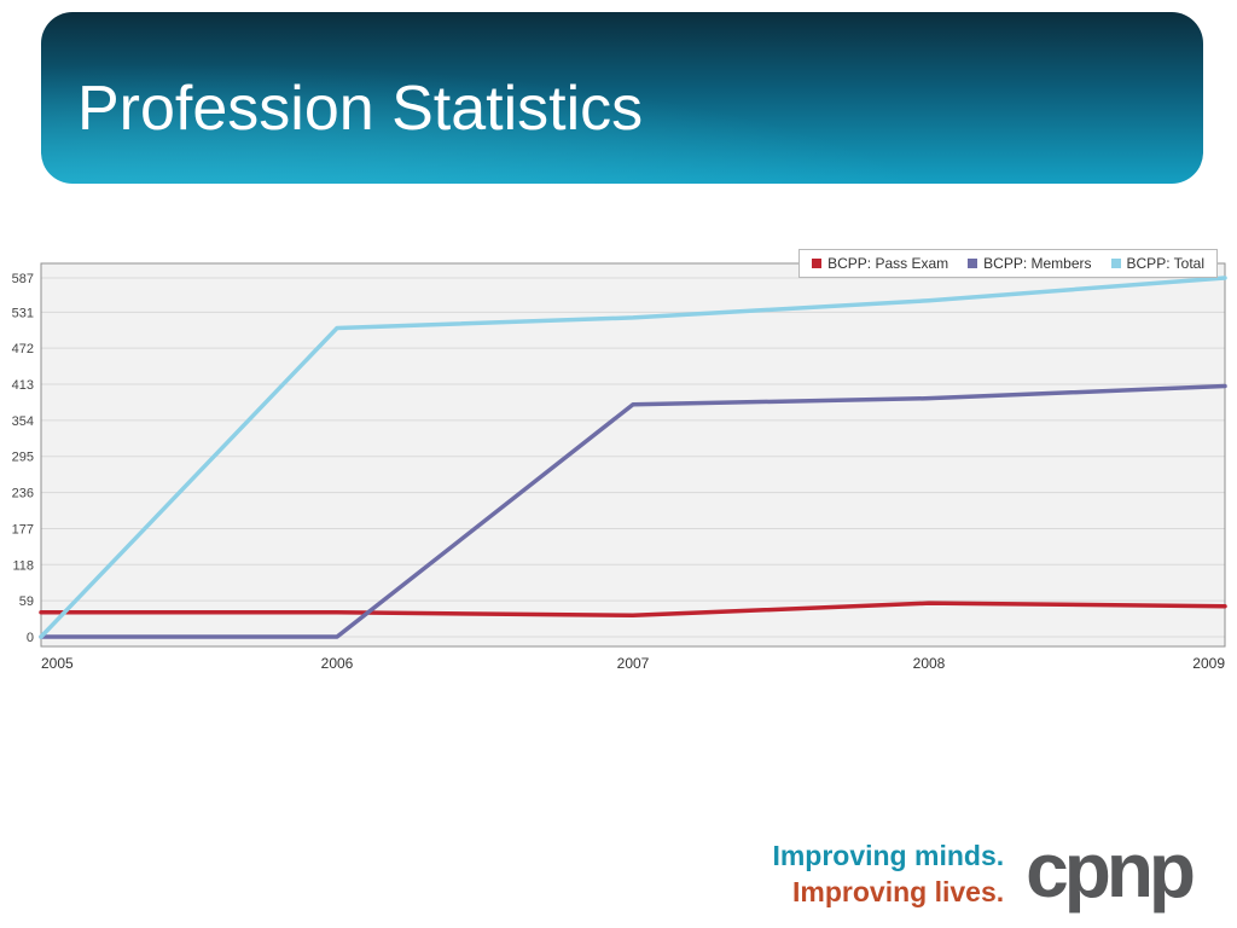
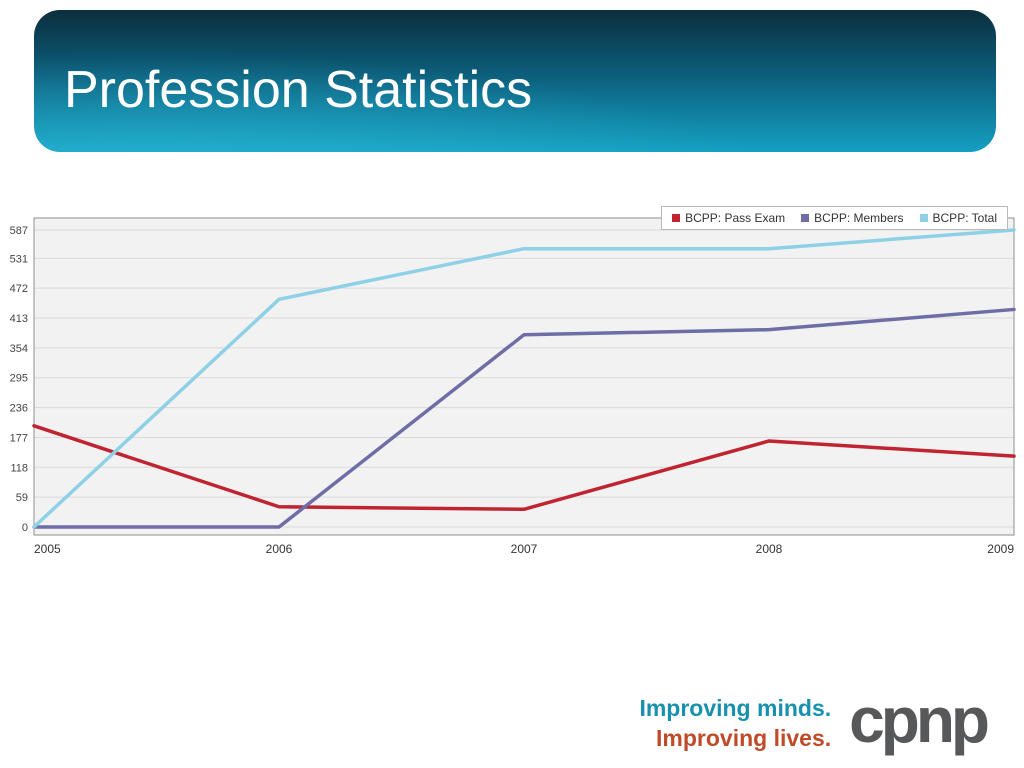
BCPP: Pass Exam/2005: 40 -> 200
BCPP: Total/2006: 500 -> 450
BCPP: Total/2007: 520 -> 550
BCPP: Pass Exam/2008: 60 -> 170
BCPP: Pass Exam/2009: 50 -> 140
BCPP: Members/2009: 410 -> 430
